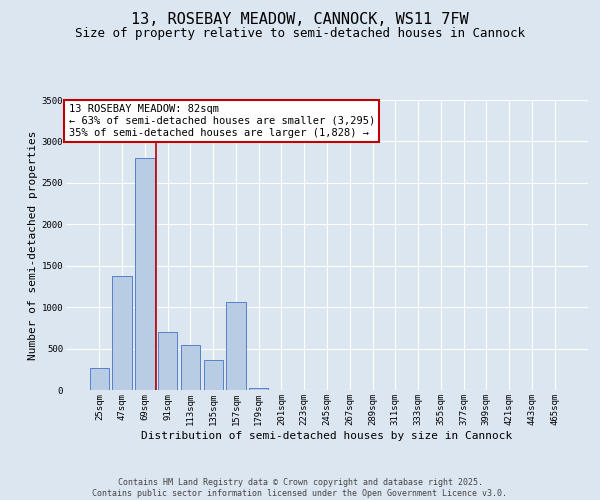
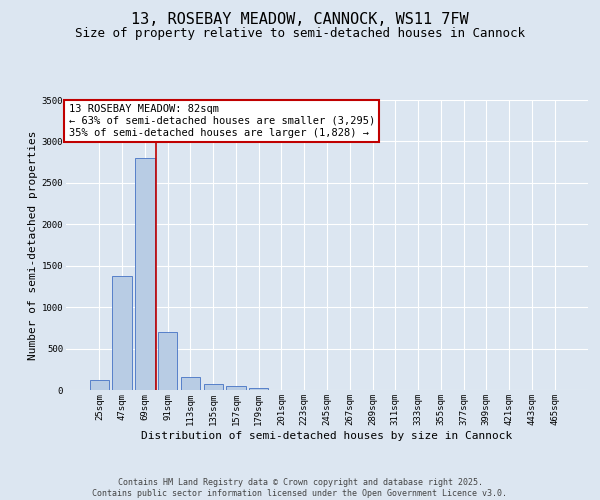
25sqm: 260 -> 120
113sqm: 540 -> 160
135sqm: 360 -> 80
157sqm: 1060 -> 50
